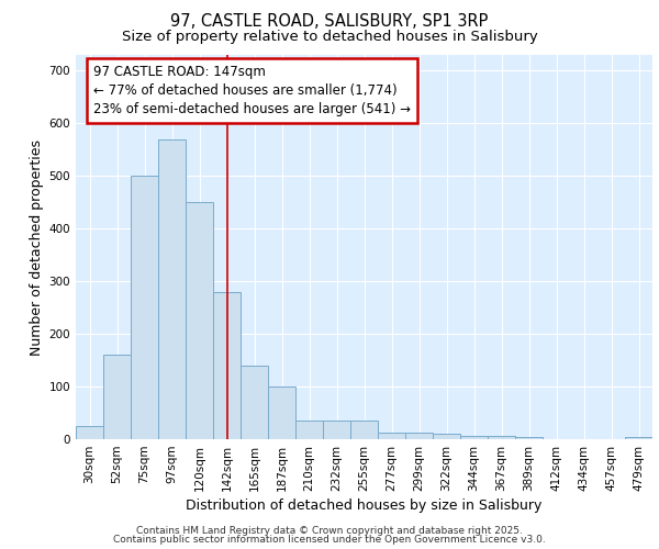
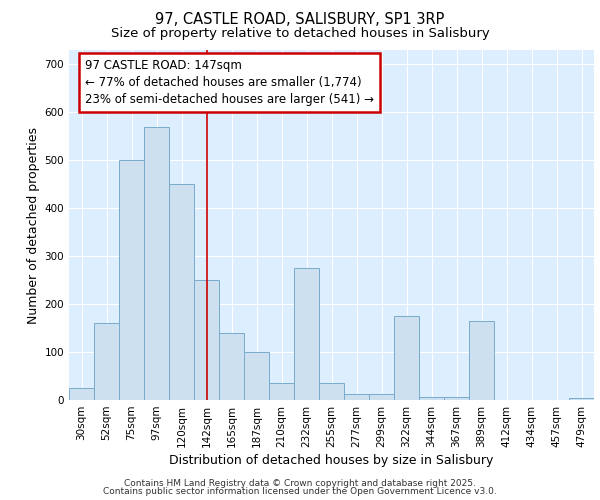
142sqm: 280 -> 250
232sqm: 35 -> 275
322sqm: 10 -> 175
389sqm: 5 -> 165
